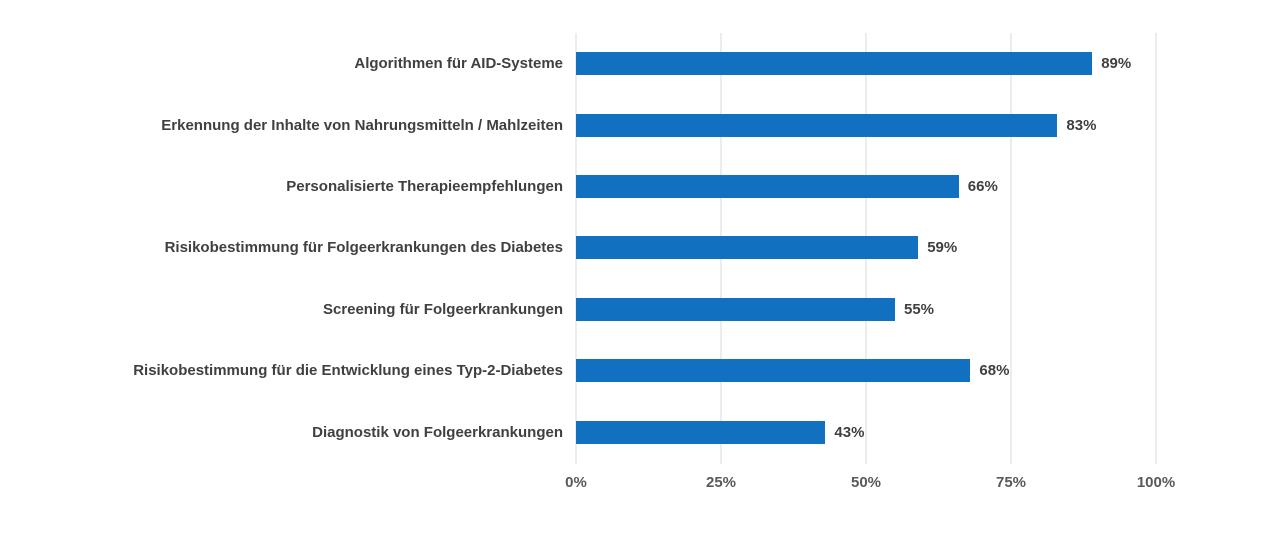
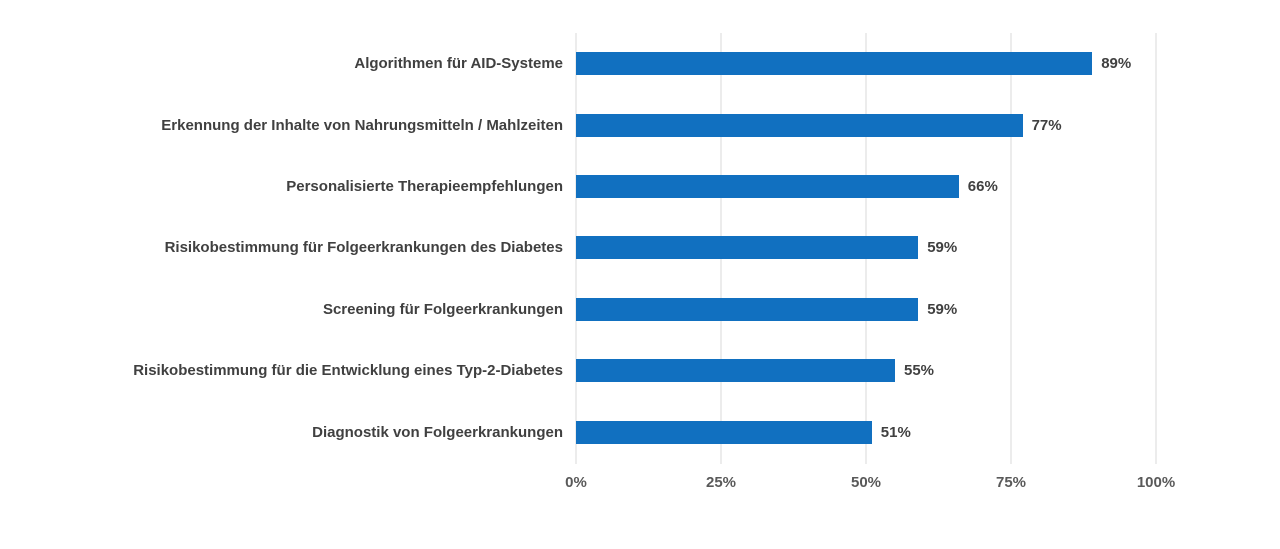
Erkennung der Inhalte von Nahrungsmitteln / Mahlzeiten: 83% -> 77%
Screening für Folgeerkrankungen: 55% -> 59%
Risikobestimmung für die Entwicklung eines Typ-2-Diabetes: 68% -> 55%
Diagnostik von Folgeerkrankungen: 43% -> 51%
